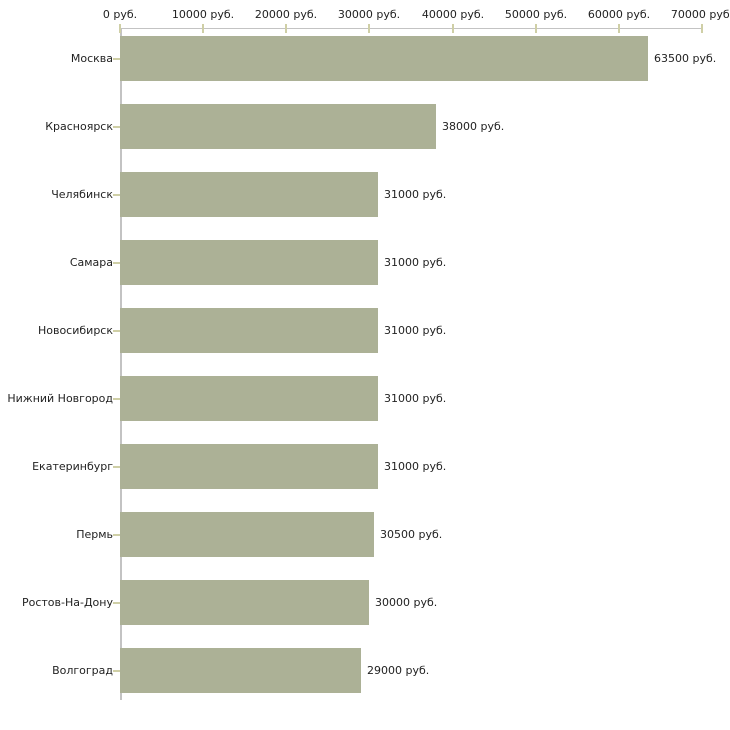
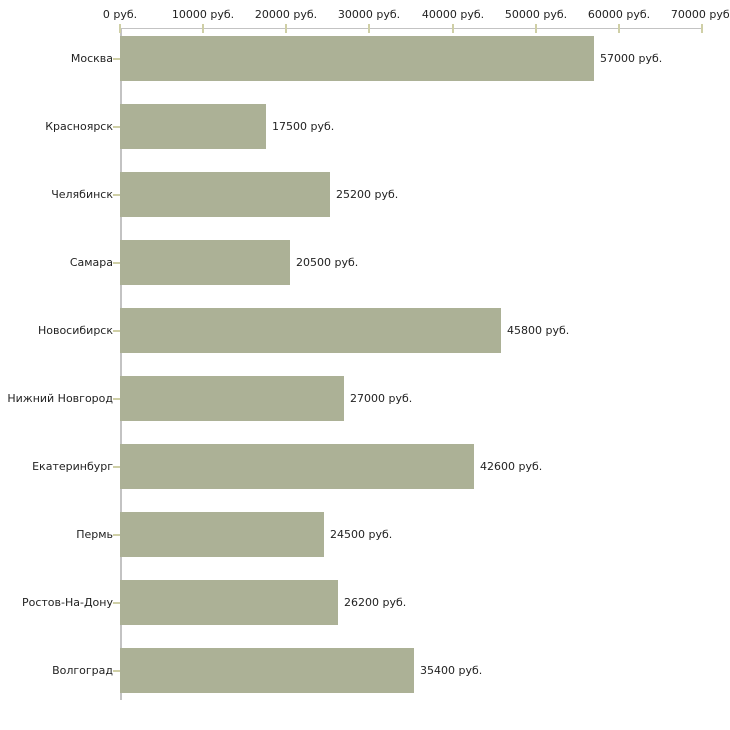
Москва: 63500 -> 57000
Красноярск: 38000 -> 17500
Челябинск: 31000 -> 25200
Самара: 31000 -> 20500
Новосибирск: 31000 -> 45800
Нижний Новгород: 31000 -> 27000
Екатеринбург: 31000 -> 42600
Пермь: 30500 -> 24500
Ростов-На-Дону: 30000 -> 26200
Волгоград: 29000 -> 35400
